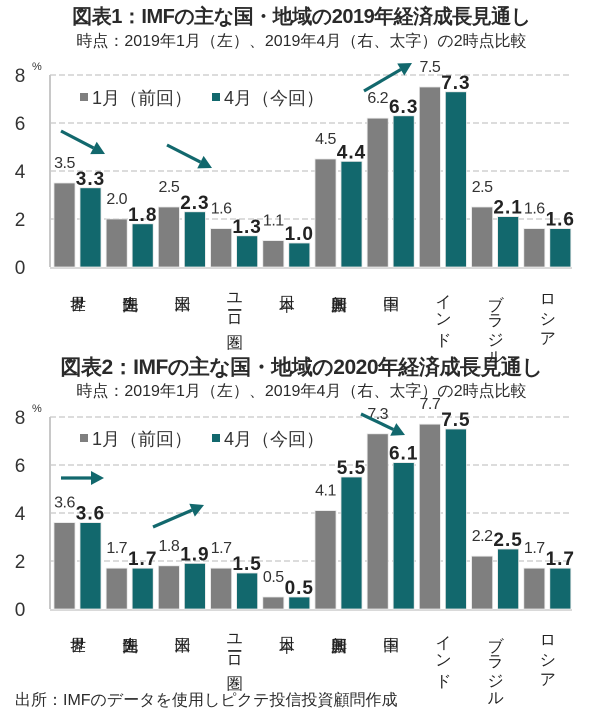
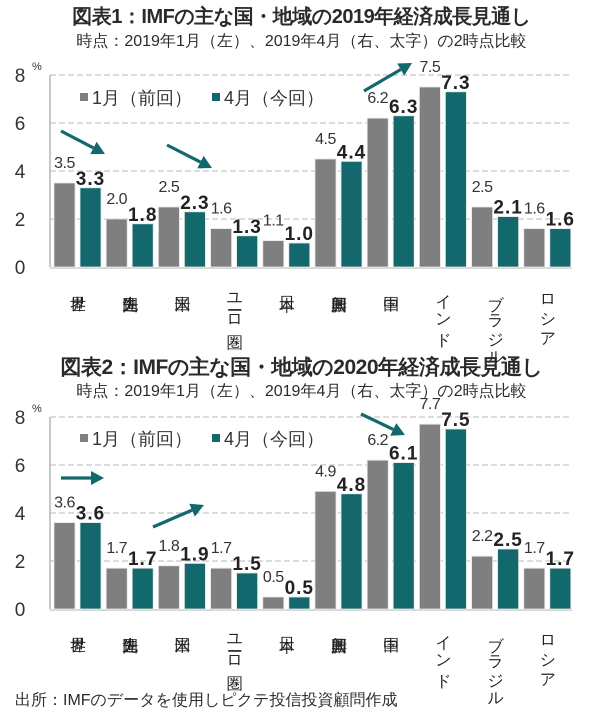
図表2：IMFの主な国・地域の2020年経済成長見通し/1月（前回）/新興国: 4.1 -> 4.9
図表2：IMFの主な国・地域の2020年経済成長見通し/4月（今回）/新興国: 5.5 -> 4.8
図表2：IMFの主な国・地域の2020年経済成長見通し/1月（前回）/中国: 7.3 -> 6.2
